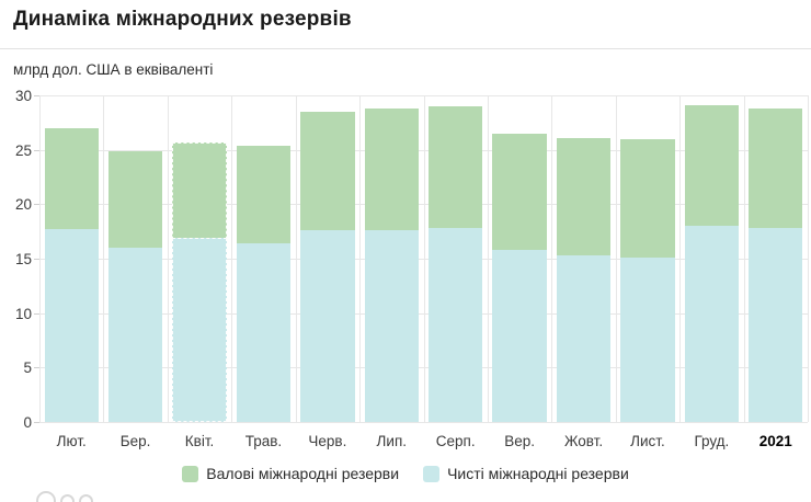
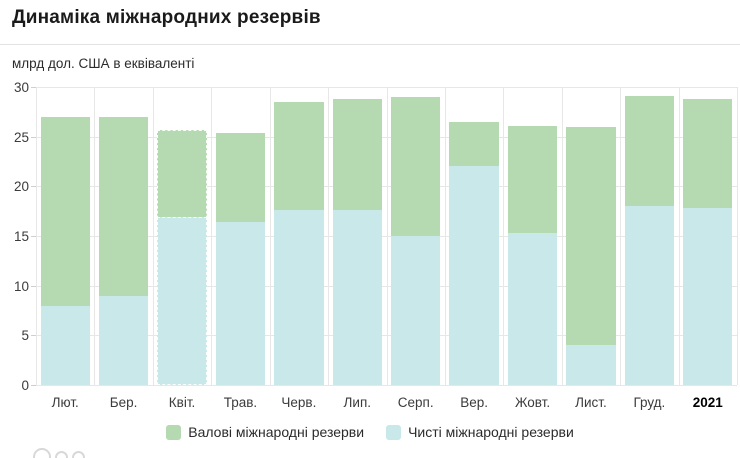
Чисті міжнародні резерви/Лют.: 18 -> 8
Валові міжнародні резерви/Бер.: 25 -> 27
Чисті міжнародні резерви/Бер.: 16 -> 9
Чисті міжнародні резерви/Серп.: 18 -> 15
Чисті міжнародні резерви/Вер.: 16 -> 22
Чисті міжнародні резерви/Лист.: 15 -> 4
